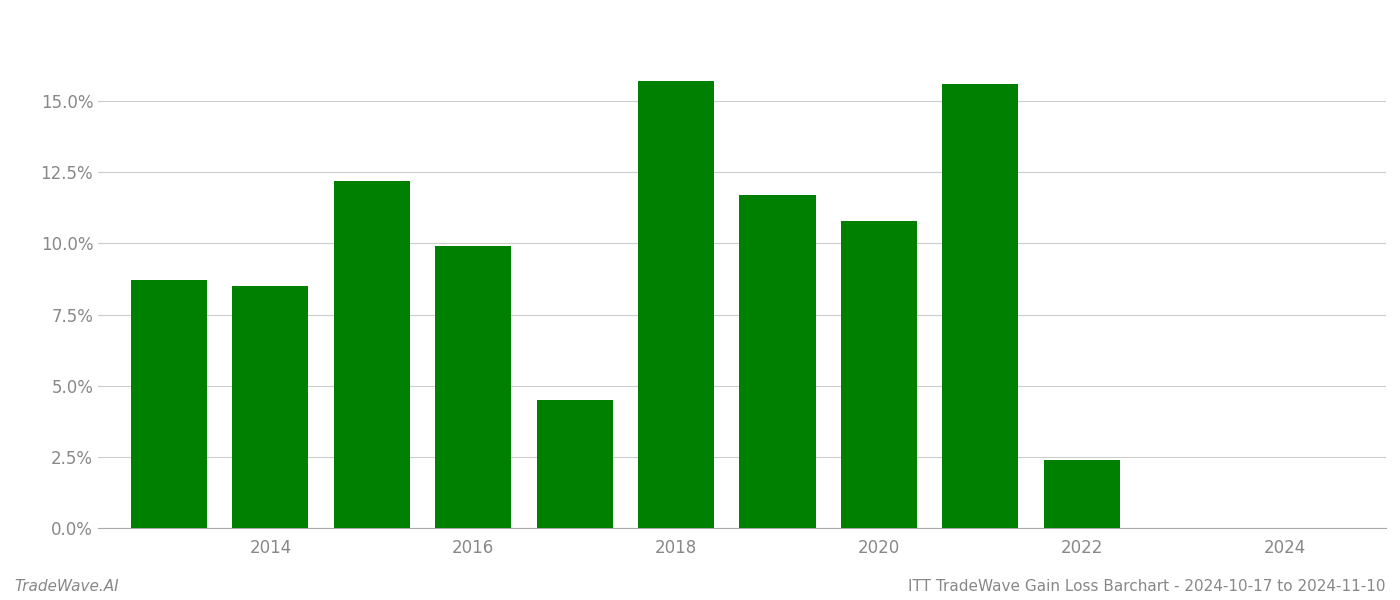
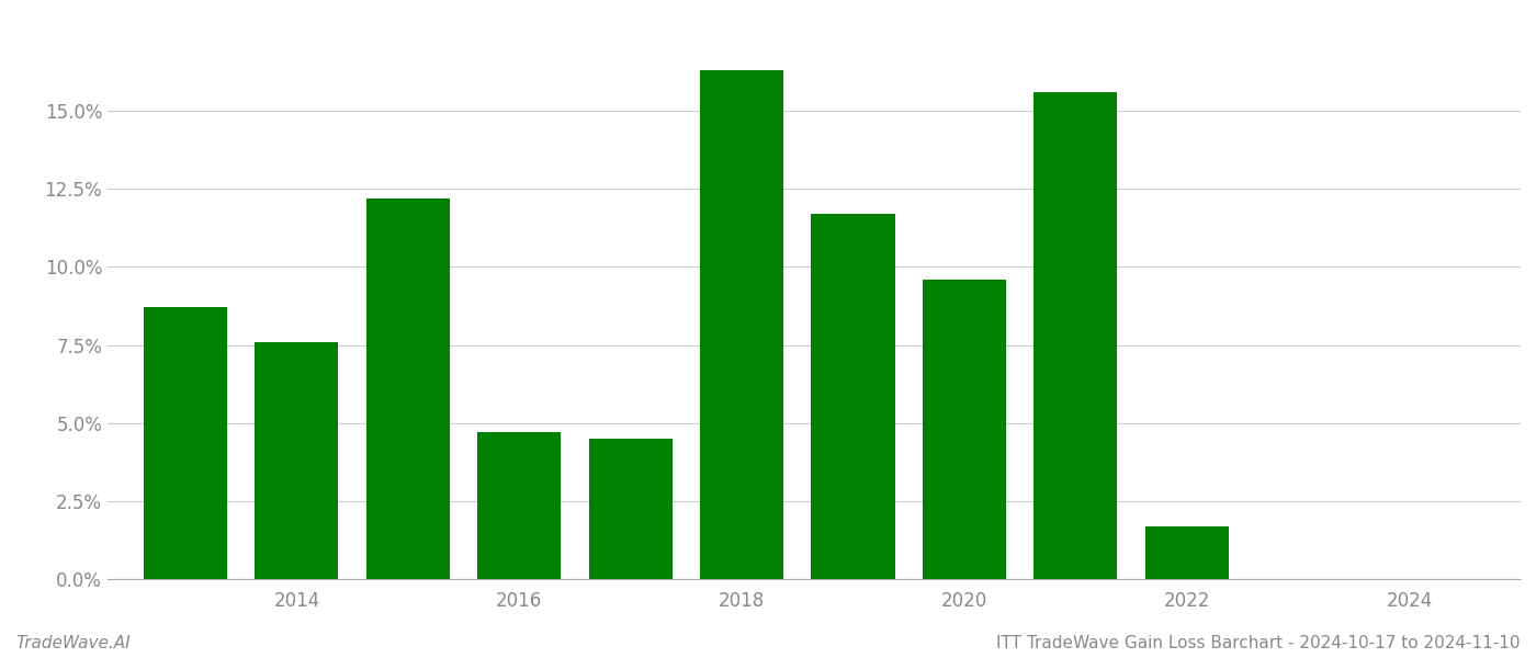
2014: 8.5% -> 7.6%
2016: 9.9% -> 4.7%
2018: 15.7% -> 16.3%
2020: 10.8% -> 9.6%
2022: 2.4% -> 1.7%
